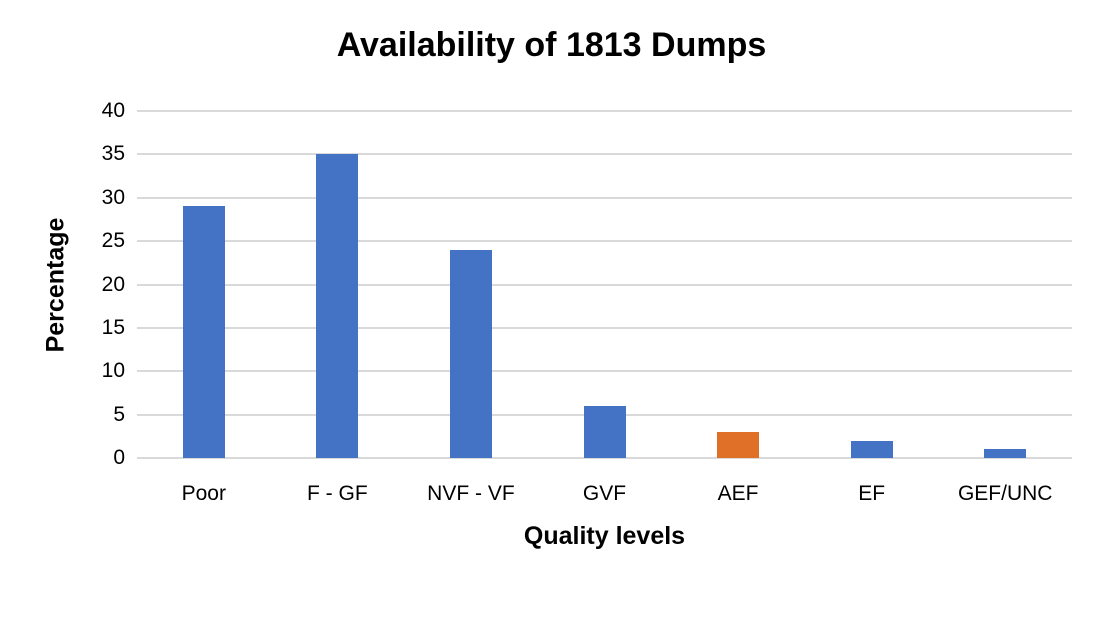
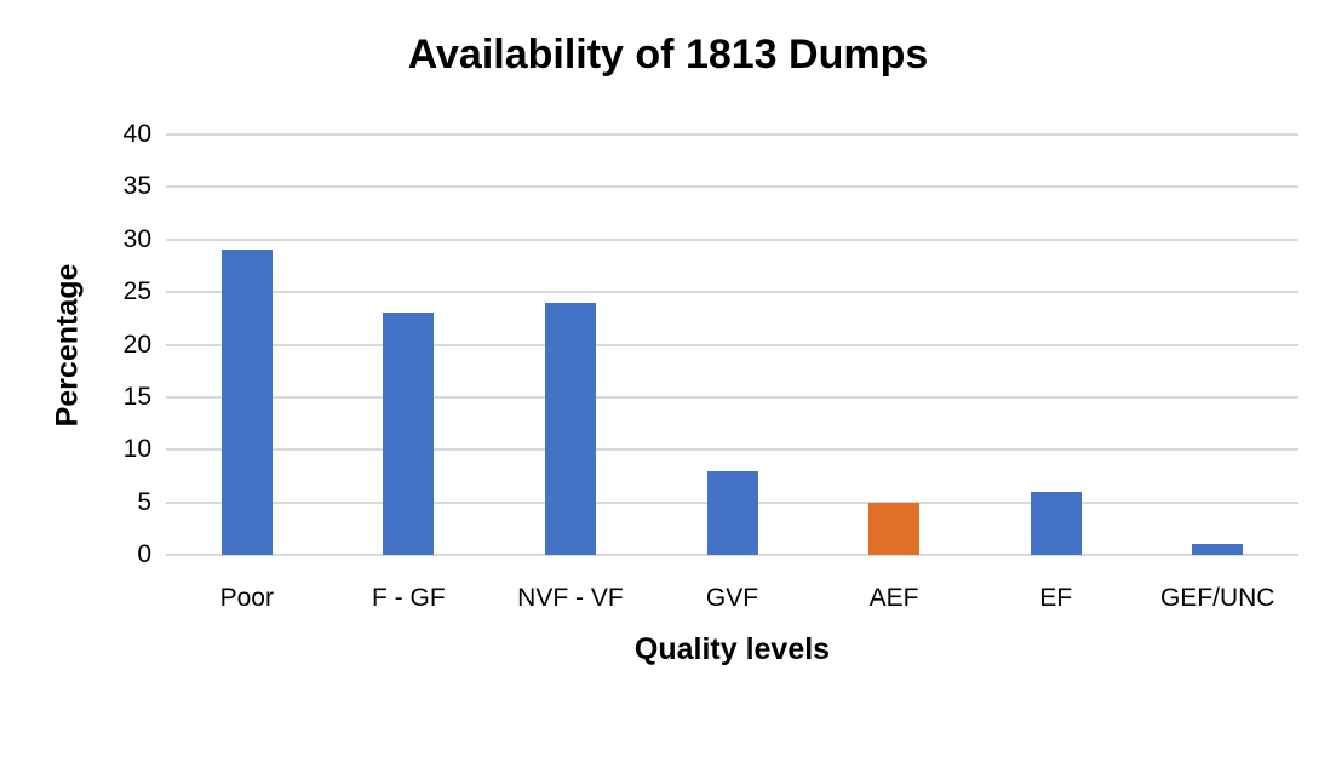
F - GF: 35 -> 23
GVF: 6 -> 8
AEF: 3 -> 5
EF: 2 -> 6
